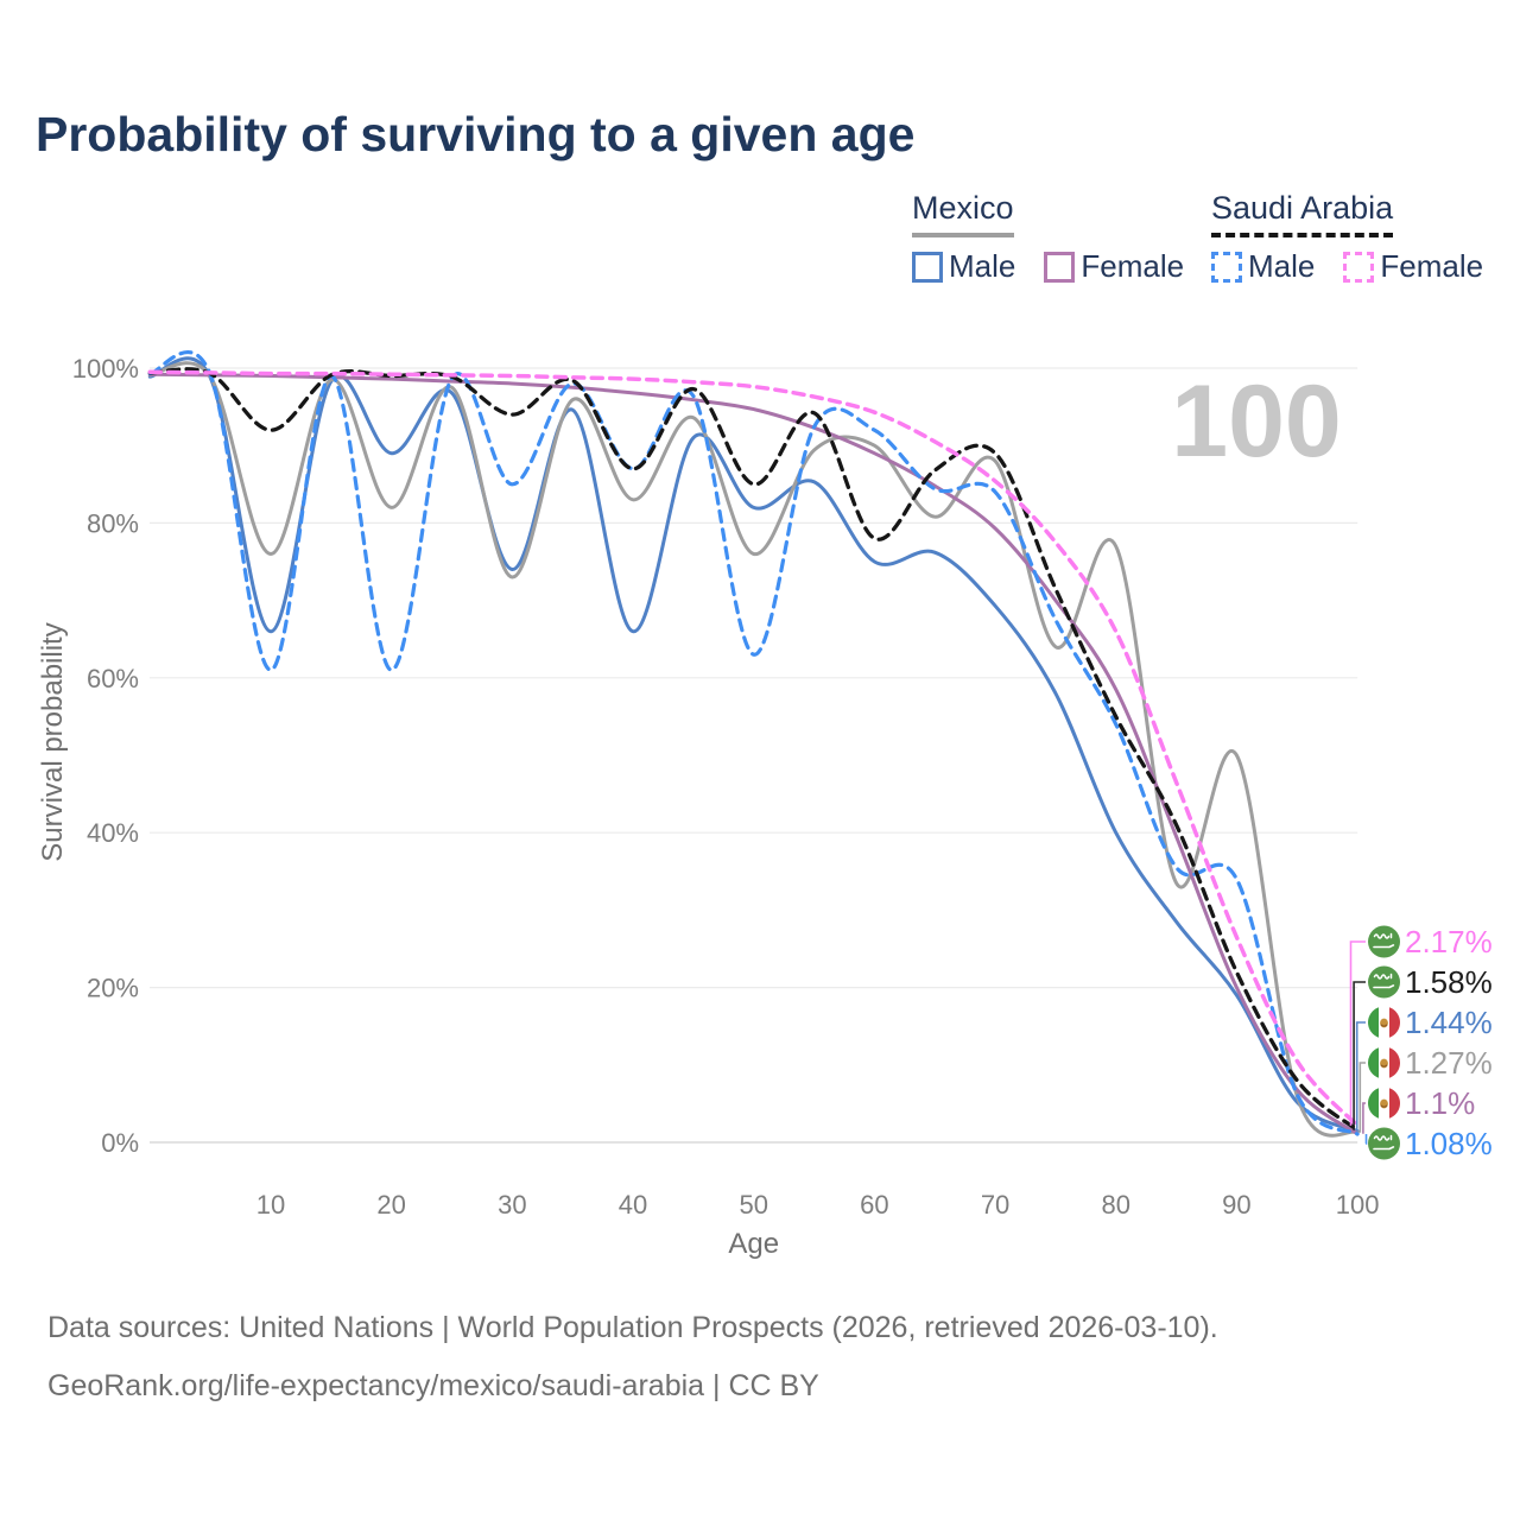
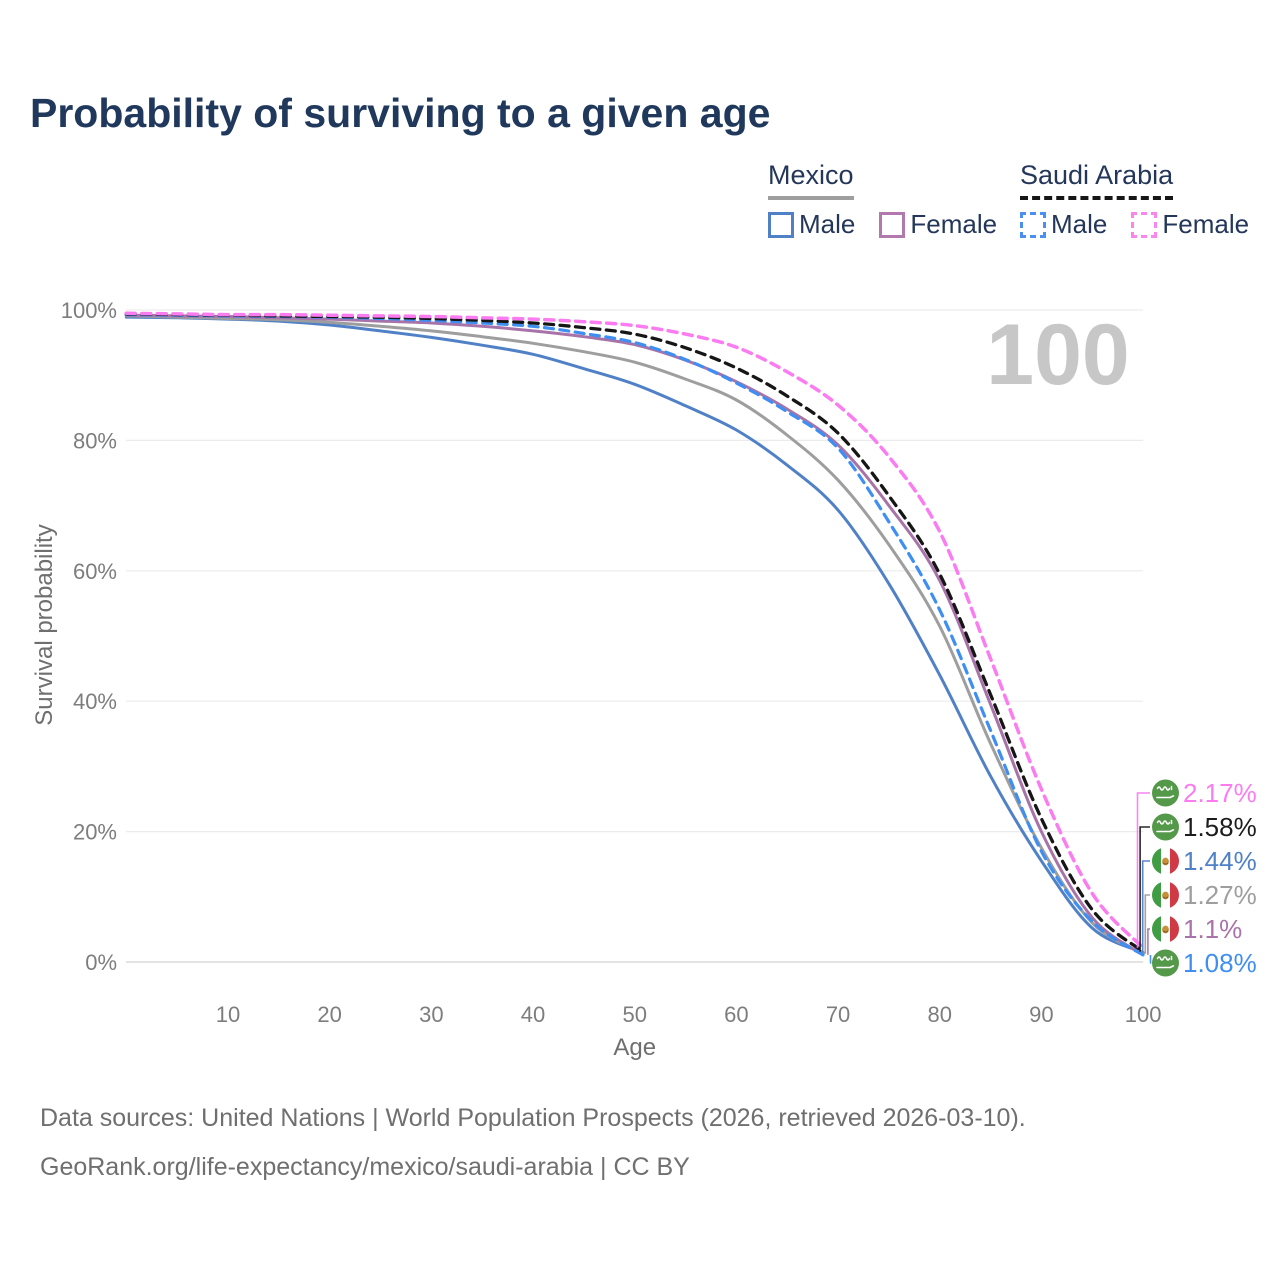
Mexico Male/10: 66% -> 99%
Mexico/10: 76% -> 99%
Saudi Arabia Male/10: 61% -> 99%
Saudi Arabia/10: 92% -> 99%
Mexico Male/20: 89% -> 98%
Mexico/20: 82% -> 98%
Saudi Arabia Male/20: 61% -> 99%
Mexico Male/30: 74% -> 96%
Mexico/30: 73% -> 97%
Saudi Arabia Male/30: 85% -> 98%
Saudi Arabia/30: 94% -> 99%
Mexico Male/40: 66% -> 93%
Mexico/40: 83% -> 95%
Saudi Arabia Male/40: 87% -> 98%
Saudi Arabia/40: 87% -> 98%
Mexico Male/50: 82% -> 89%
Mexico/50: 76% -> 92%
Saudi Arabia Male/50: 63% -> 95%
Saudi Arabia/50: 85% -> 96%
Mexico Male/60: 75% -> 82%
Mexico/60: 90% -> 86%
Saudi Arabia Male/60: 92% -> 89%
Saudi Arabia/60: 78% -> 91%
Mexico/70: 88% -> 74%
Saudi Arabia Male/70: 84% -> 79%
Saudi Arabia/70: 89% -> 81%
Mexico Male/80: 40% -> 44%
Mexico/80: 77% -> 52%
Saudi Arabia/80: 55% -> 60%
Mexico Male/90: 19% -> 16%
Mexico/90: 50% -> 18%
Saudi Arabia Male/90: 34% -> 17%
